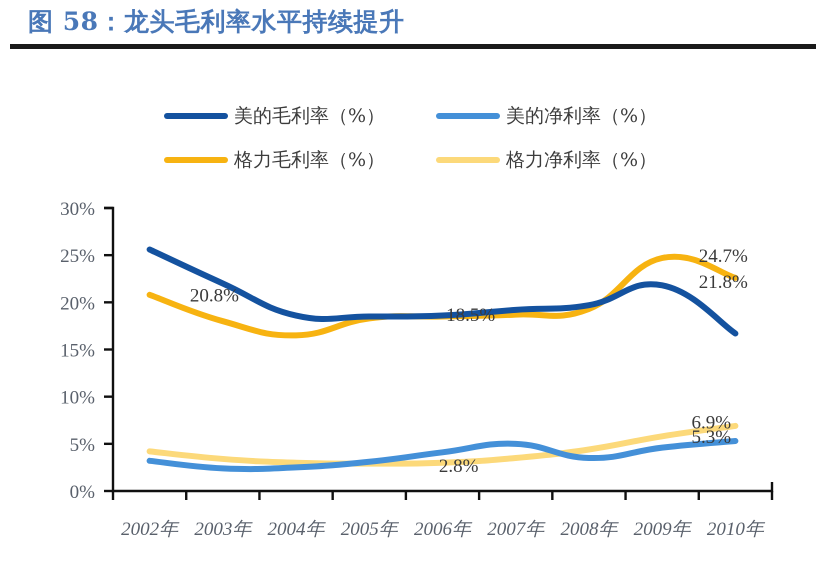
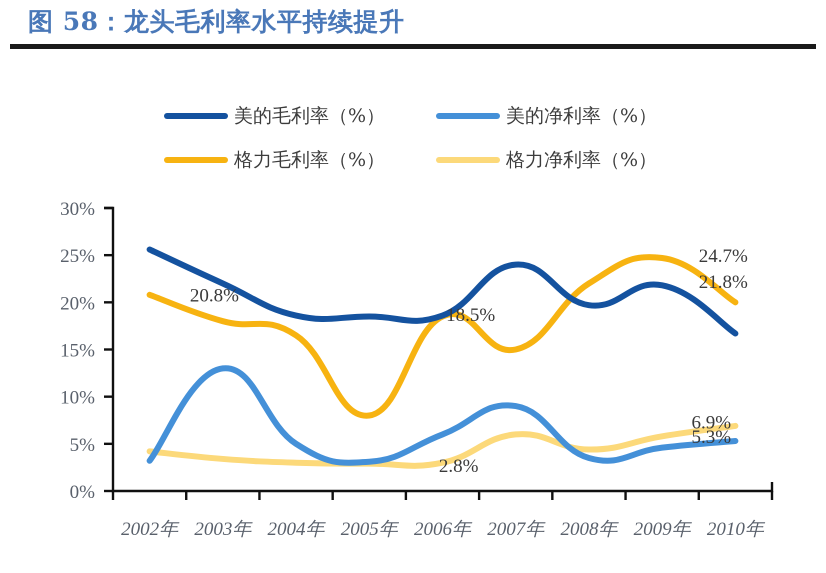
美的净利率（%）/2003年: 2% -> 13%
美的净利率（%）/2004年: 2% -> 5%
格力毛利率（%）/2005年: 18% -> 8%
美的净利率（%）/2006年: 4% -> 6%
美的毛利率（%）/2007年: 19% -> 24%
美的净利率（%）/2007年: 5% -> 9%
格力毛利率（%）/2007年: 19% -> 15%
格力净利率（%）/2007年: 4% -> 6%
格力毛利率（%）/2008年: 19% -> 22%
格力毛利率（%）/2010年: 23% -> 20%
